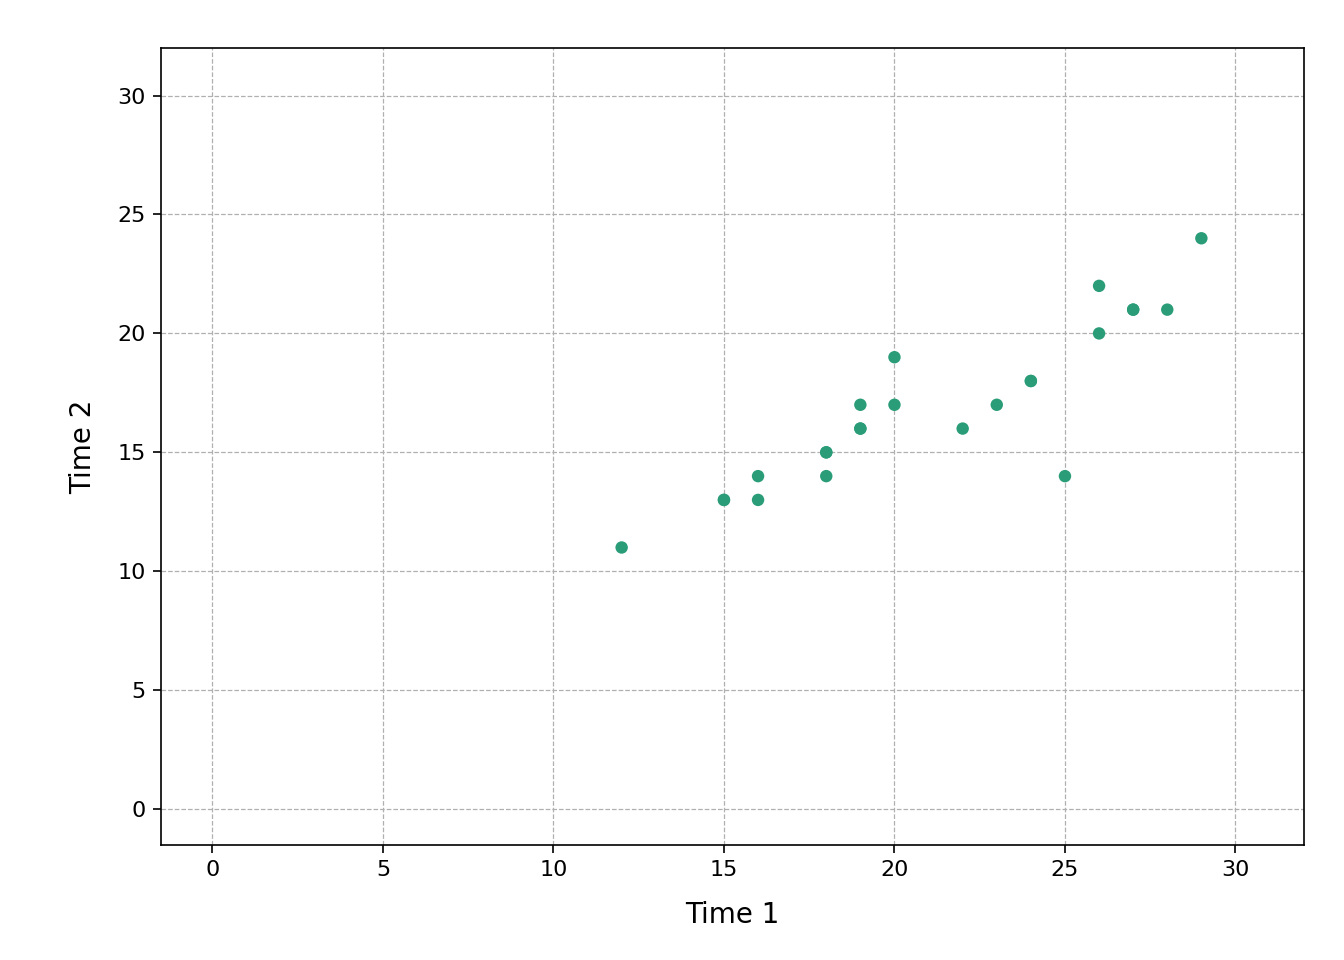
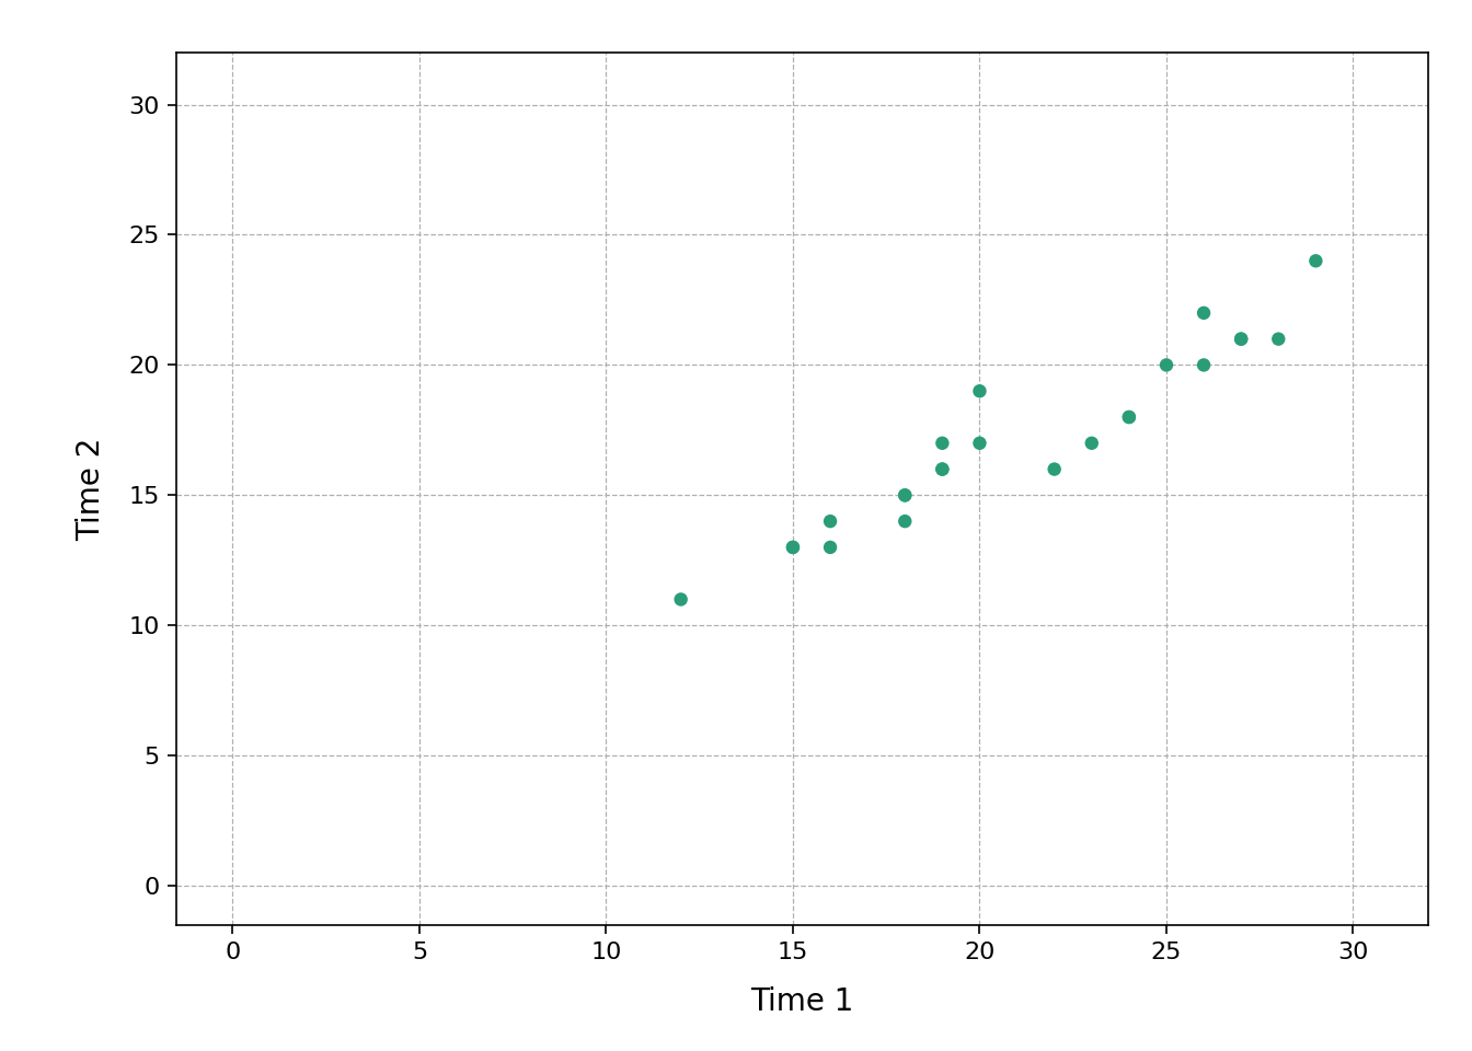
25: 14 -> 20
